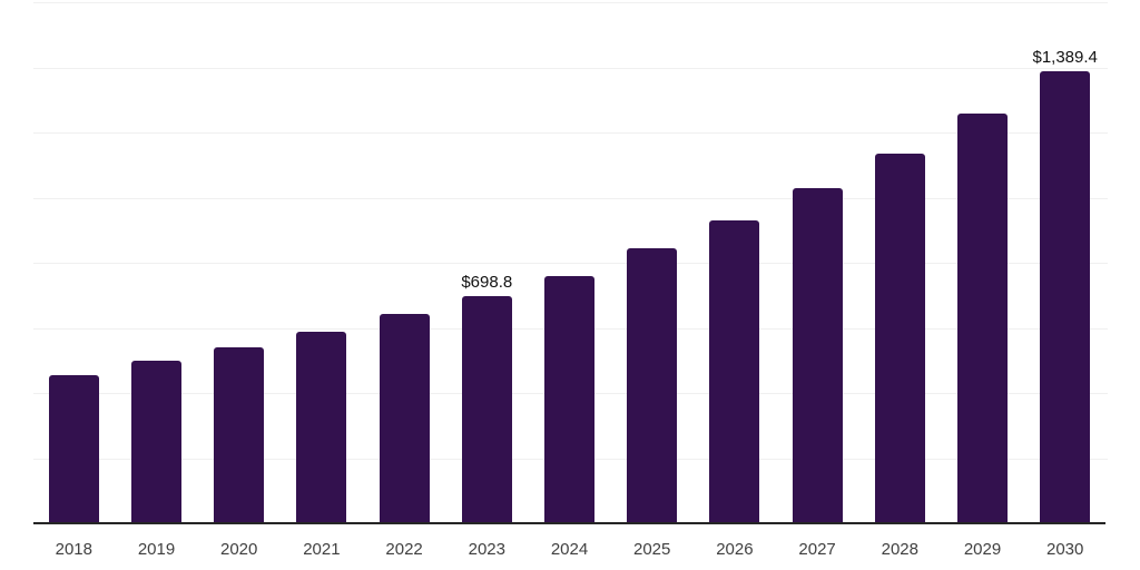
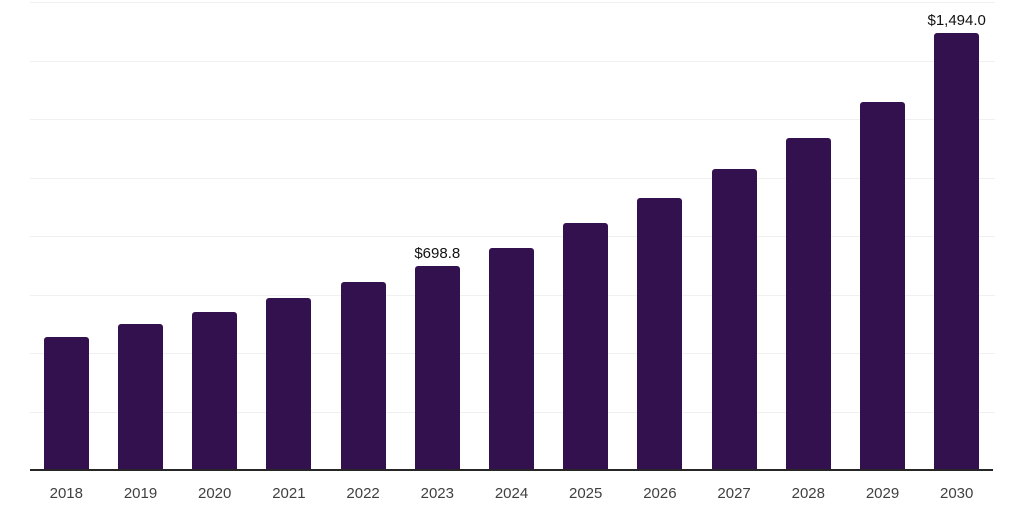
2030: $1,389.4 -> $1,494.0
